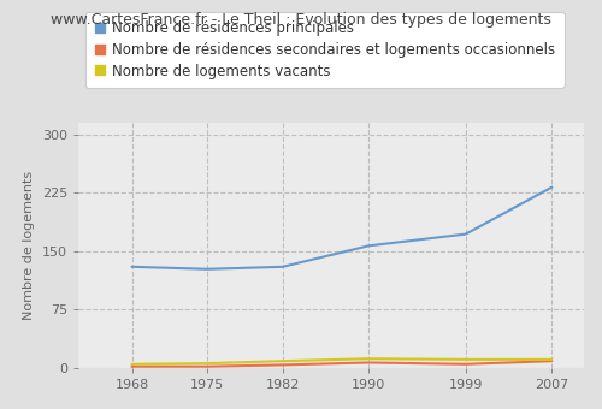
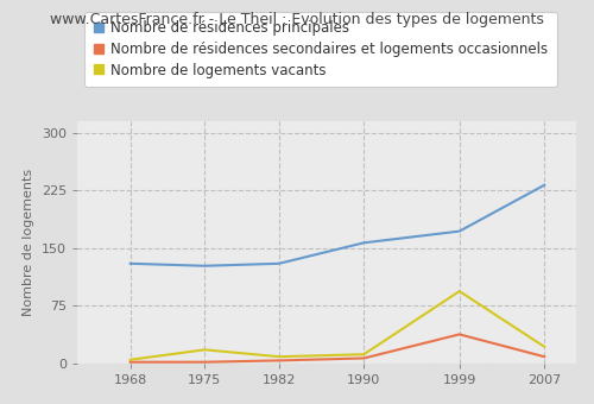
Nombre de logements vacants/1975: 6 -> 18
Nombre de résidences secondaires et logements occasionnels/1999: 5 -> 38
Nombre de logements vacants/1999: 11 -> 94
Nombre de logements vacants/2007: 11 -> 22
